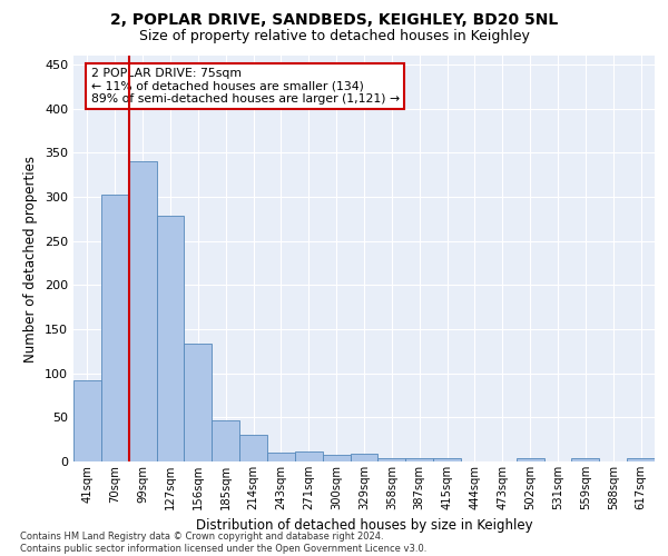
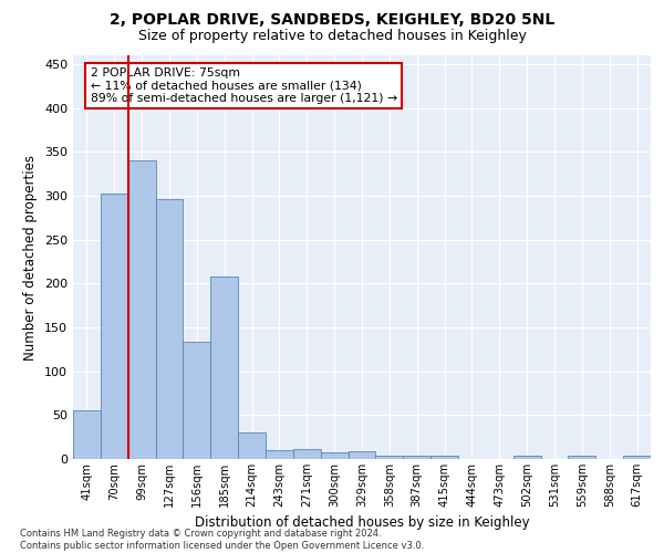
41sqm: 92 -> 56
127sqm: 278 -> 296
185sqm: 47 -> 208
